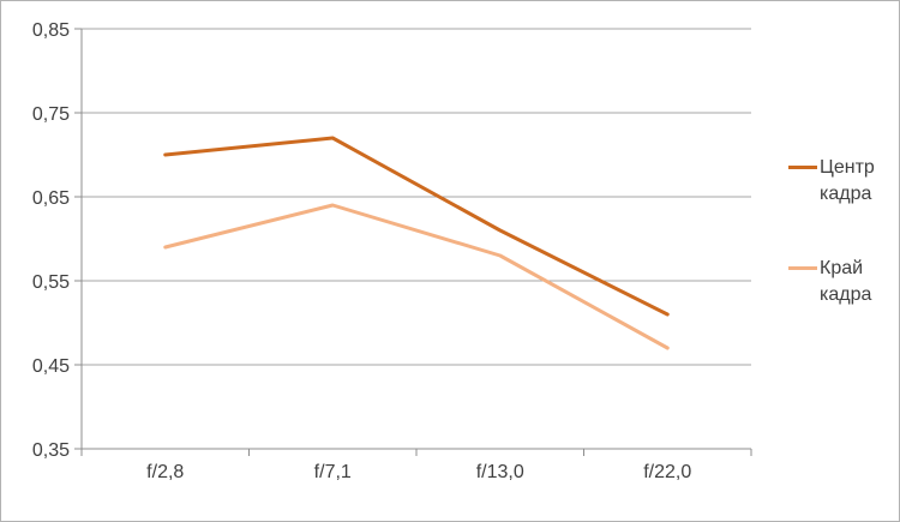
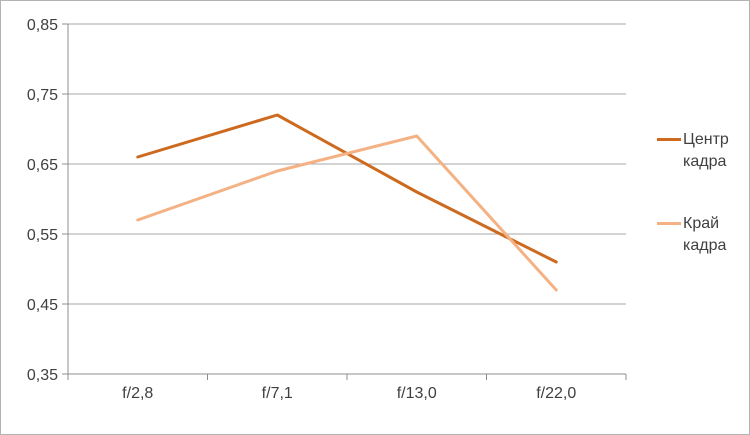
Центр кадра/f/2,8: 0,70 -> 0,66
Край кадра/f/2,8: 0,59 -> 0,57
Край кадра/f/13,0: 0,58 -> 0,69
